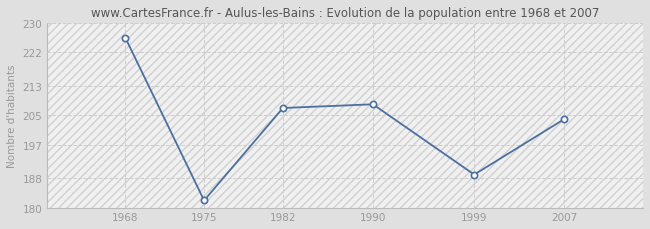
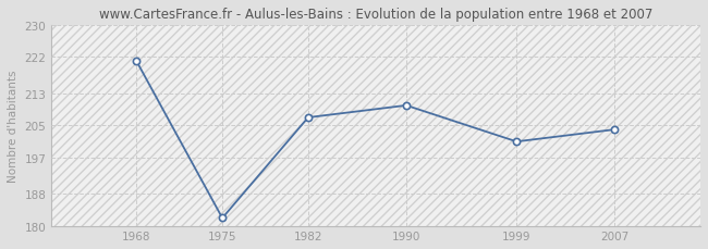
1968: 226 -> 221
1990: 208 -> 210
1999: 189 -> 201
